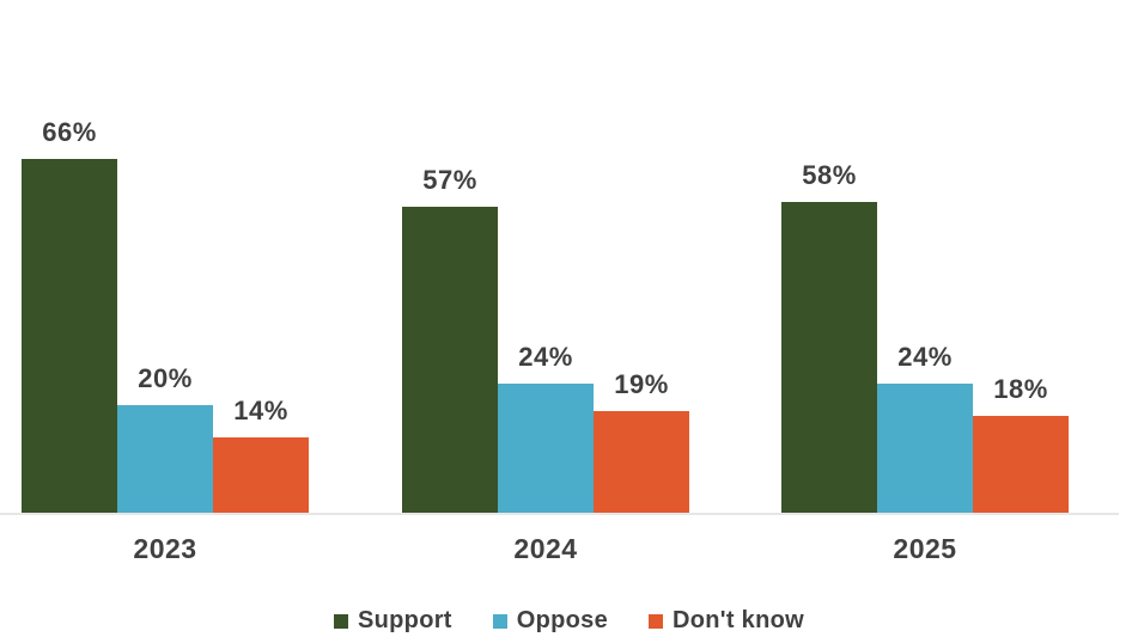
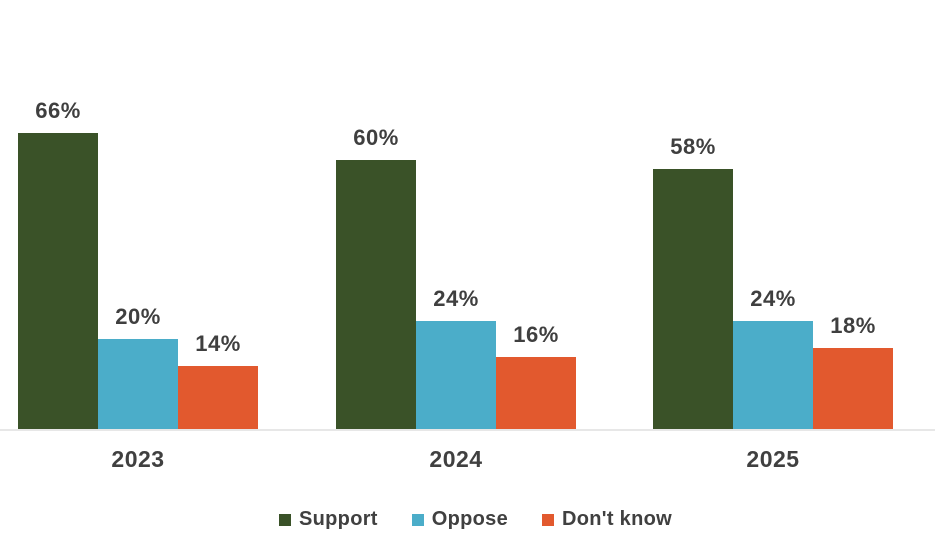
Support/2024: 57% -> 60%
Don't know/2024: 19% -> 16%
